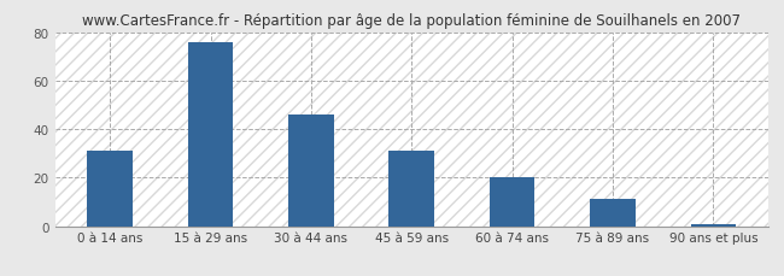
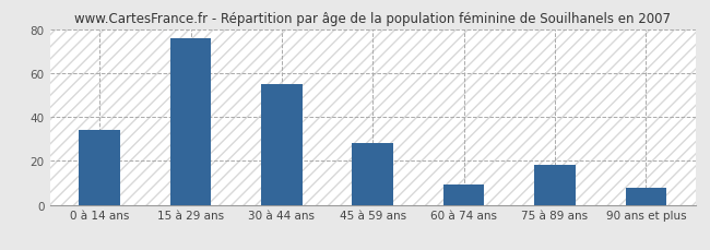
0 à 14 ans: 31 -> 34
30 à 44 ans: 46 -> 55
45 à 59 ans: 31 -> 28
60 à 74 ans: 20 -> 9
75 à 89 ans: 11 -> 18
90 ans et plus: 1 -> 8
